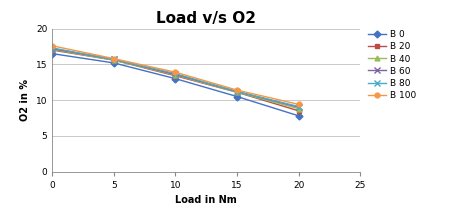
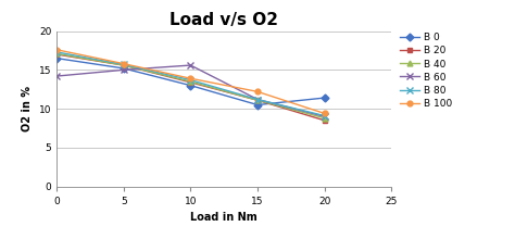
B 60/0: 17.2 -> 14.2
B 60/5: 15.7 -> 15.0
B 60/10: 13.6 -> 15.6
B 100/15: 11.4 -> 12.2
B 0/20: 7.8 -> 11.4
